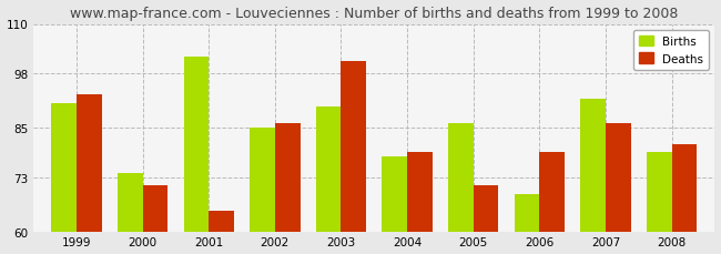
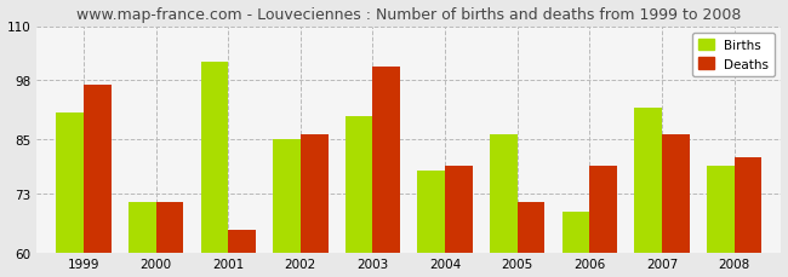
Deaths/1999: 93 -> 97
Births/2000: 74 -> 71
